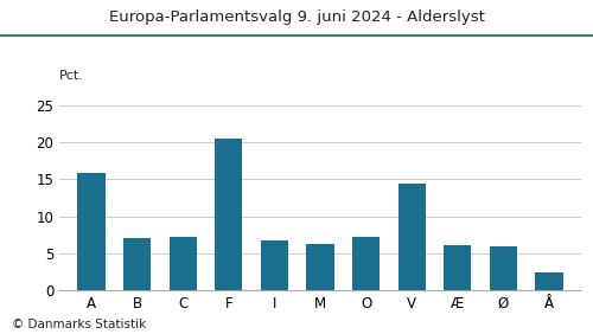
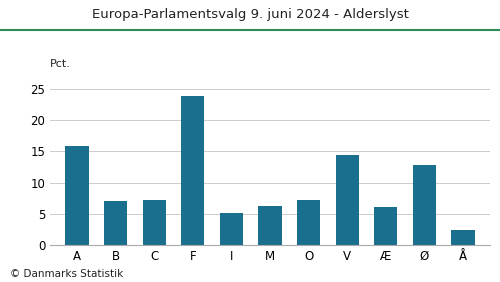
F: 20.5 -> 23.8
I: 6.7 -> 5.2
Ø: 5.9 -> 12.8
